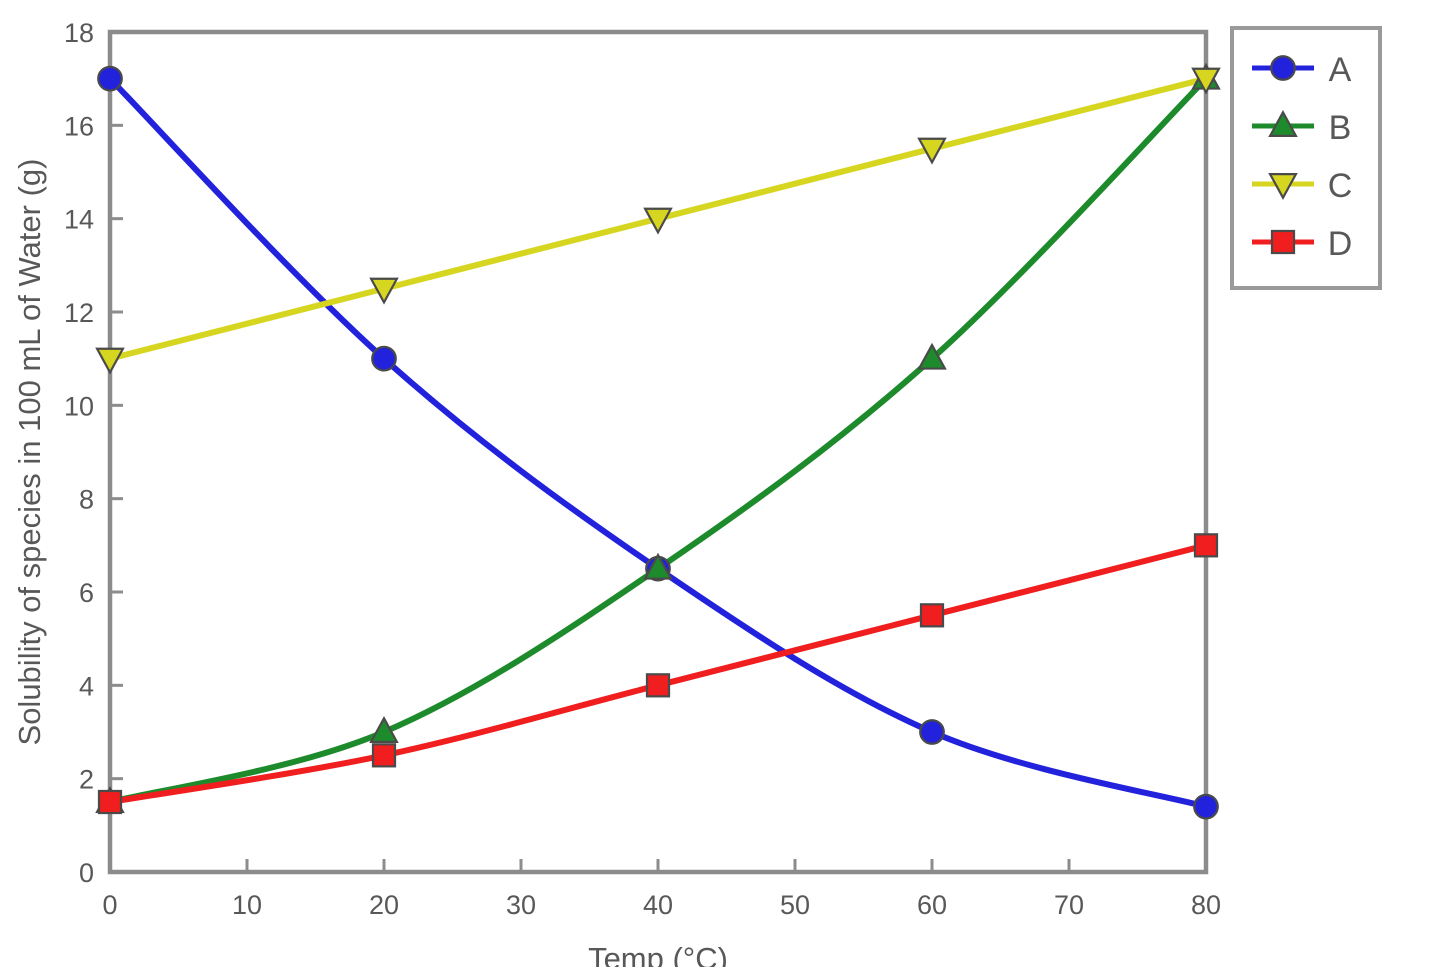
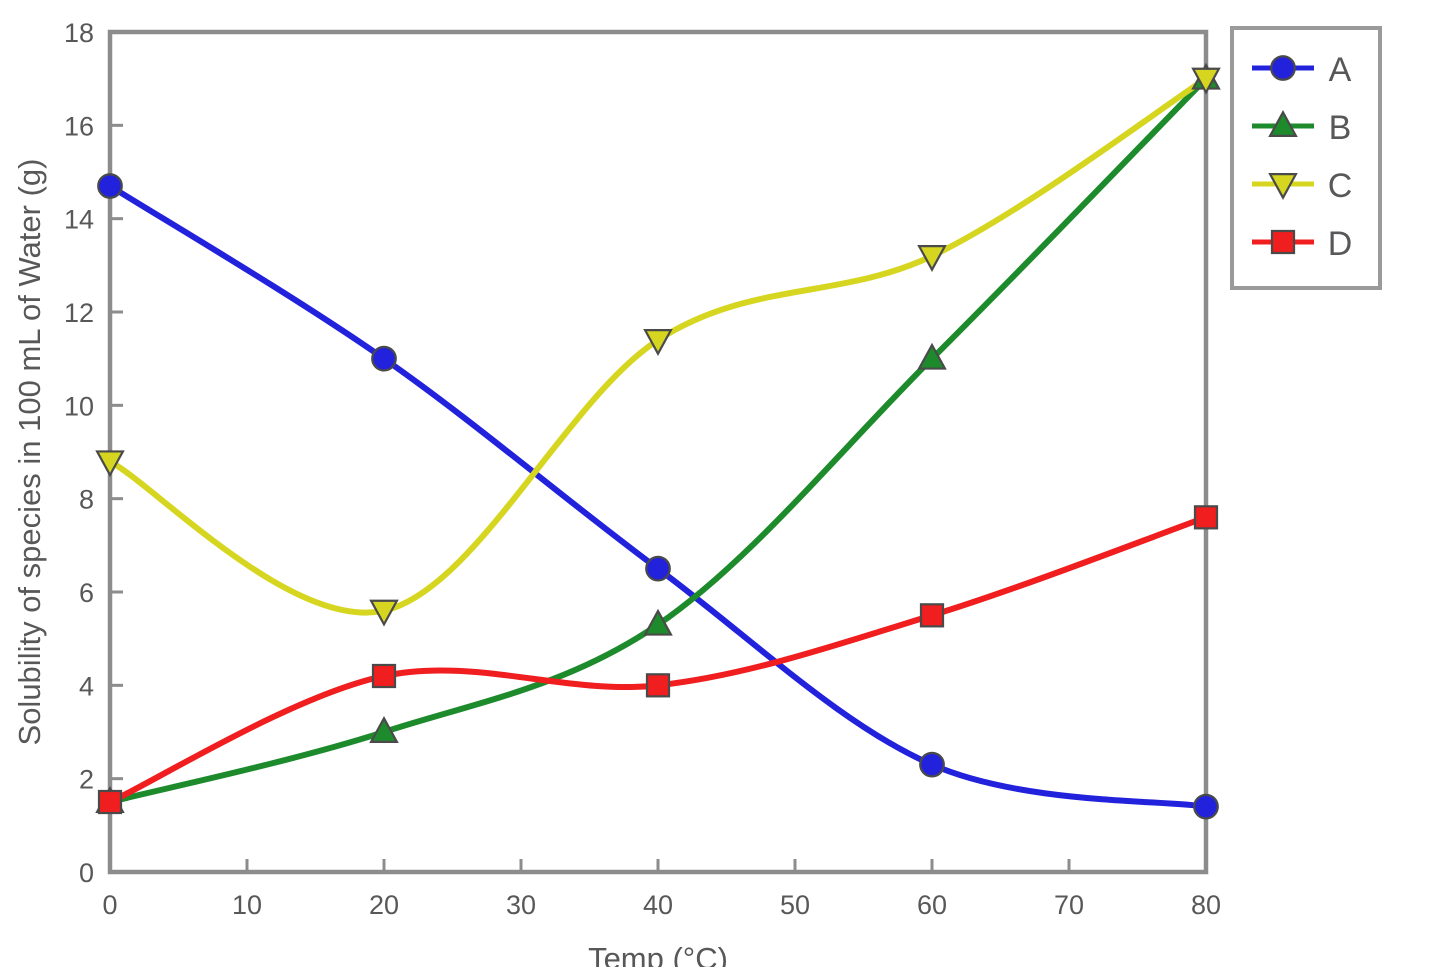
A/0: 17.0 -> 14.7
C/0: 11.0 -> 8.8
C/20: 12.5 -> 5.6
D/20: 2.5 -> 4.2
B/40: 6.5 -> 5.3
C/40: 14.0 -> 11.4
A/60: 3.0 -> 2.3
C/60: 15.5 -> 13.2
D/80: 7.0 -> 7.6
